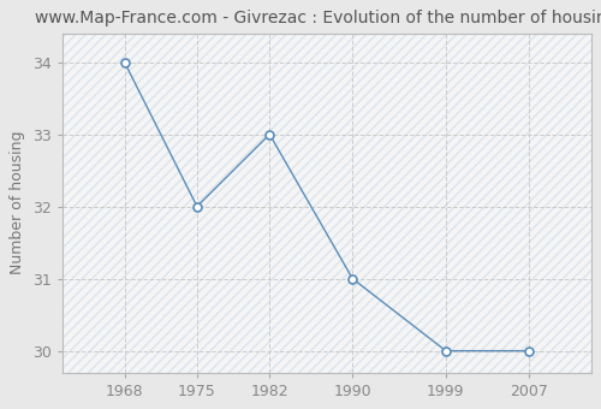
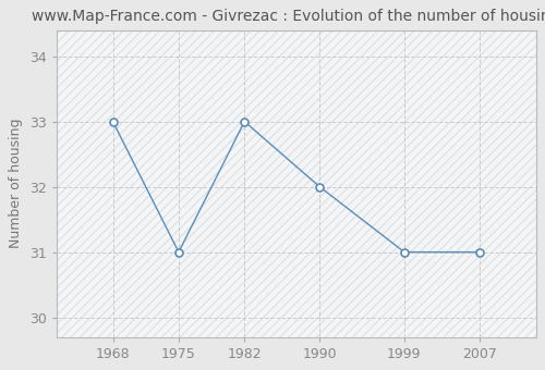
1968: 34 -> 33
1975: 32 -> 31
1990: 31 -> 32
1999: 30 -> 31
2007: 30 -> 31
